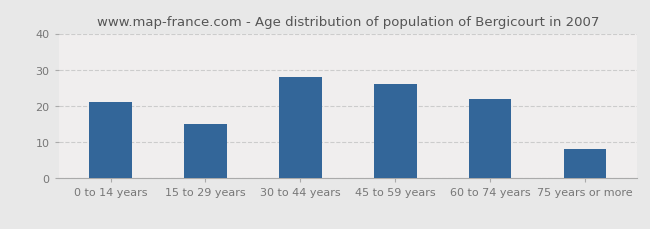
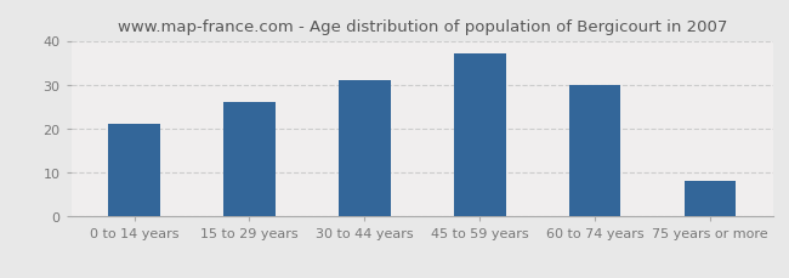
15 to 29 years: 15 -> 26
30 to 44 years: 28 -> 31
45 to 59 years: 26 -> 37
60 to 74 years: 22 -> 30
